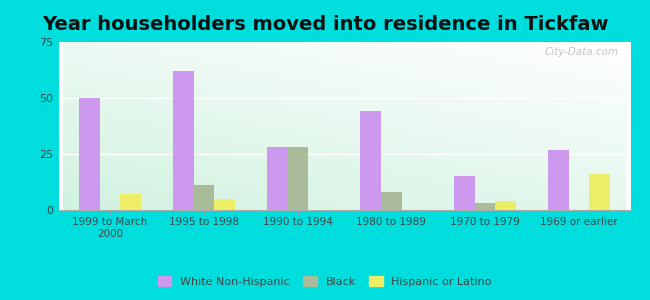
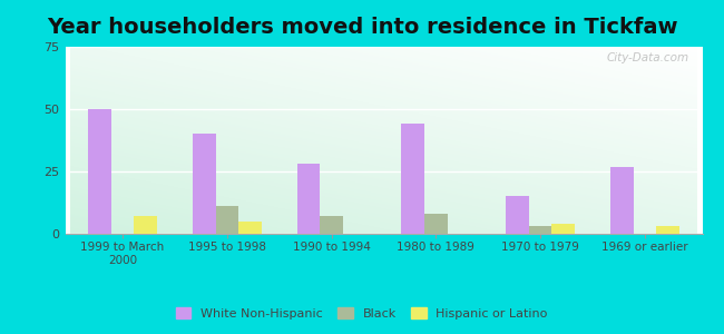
White Non-Hispanic/1995 to 1998: 62 -> 40
Black/1990 to 1994: 28 -> 7
Hispanic or Latino/1969 or earlier: 16 -> 3
